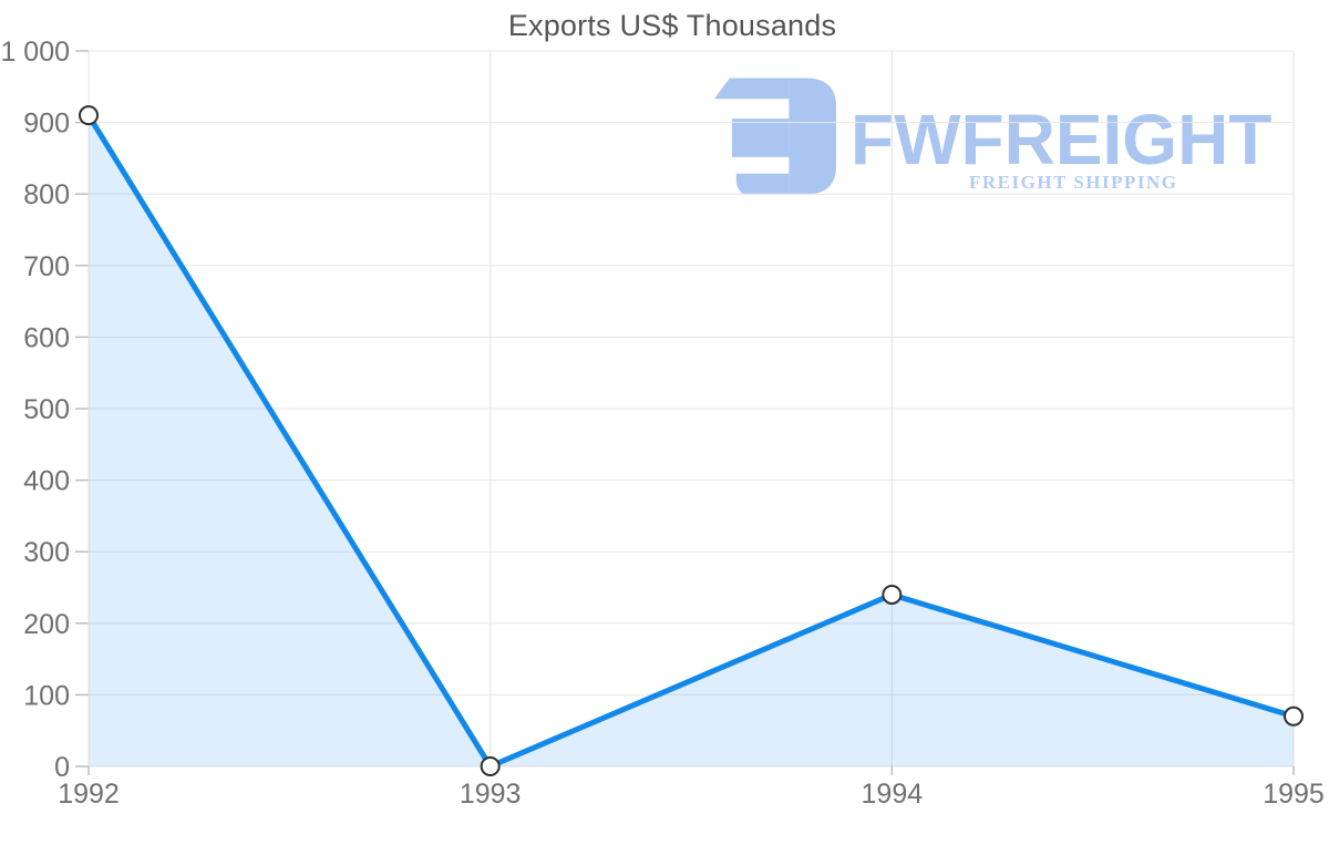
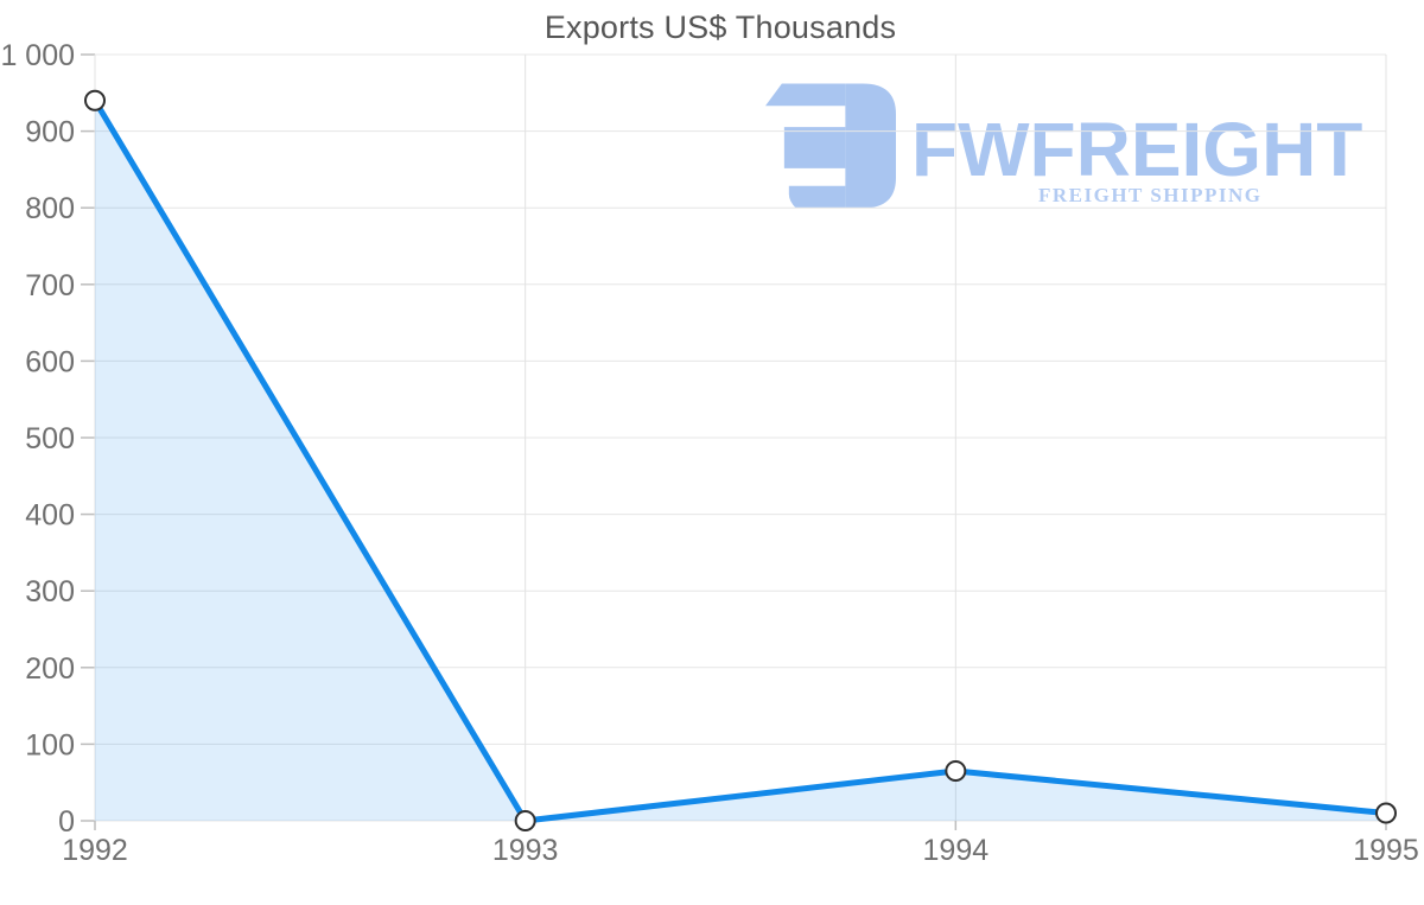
1992: 910 -> 940
1994: 240 -> 60
1995: 70 -> 10
